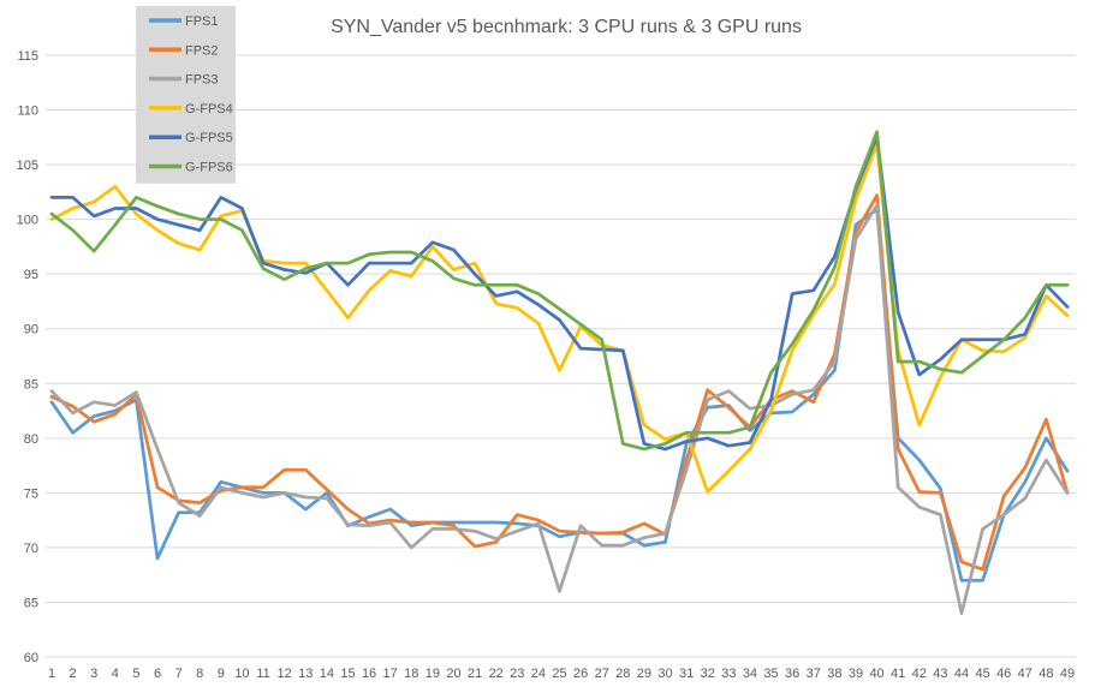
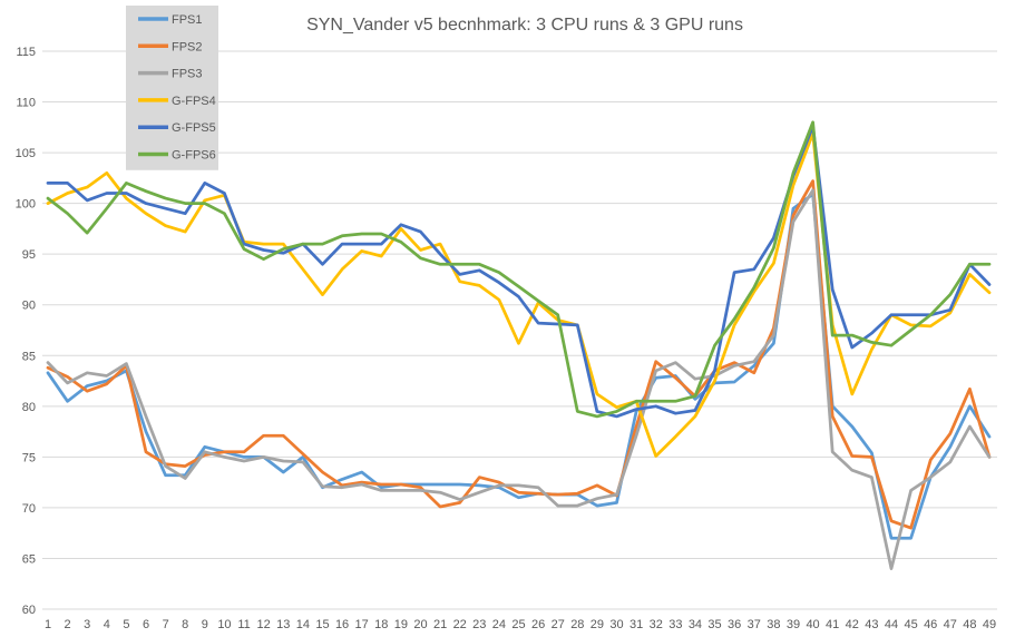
FPS1/6: 69 -> 78
FPS3/18: 70 -> 72
FPS3/25: 66 -> 72
